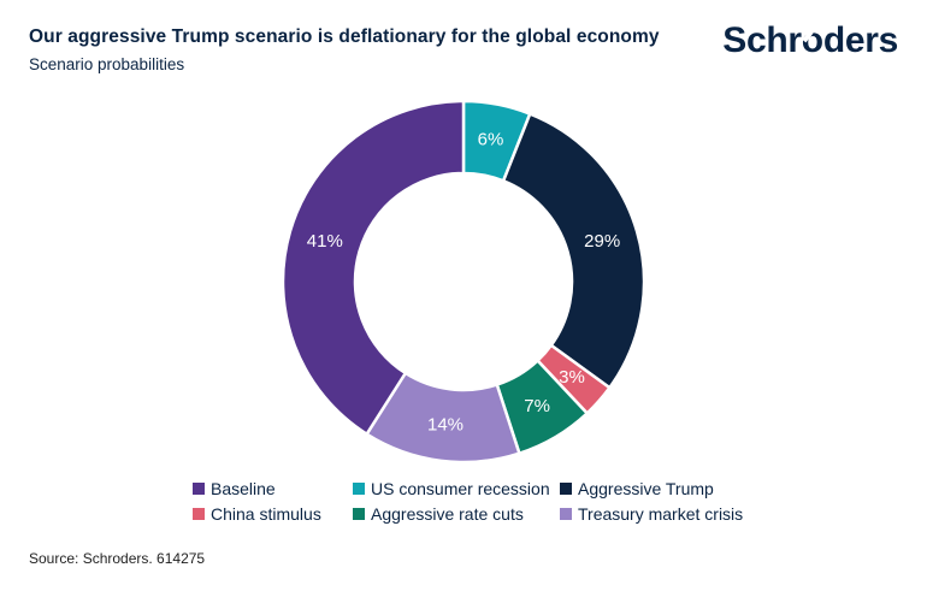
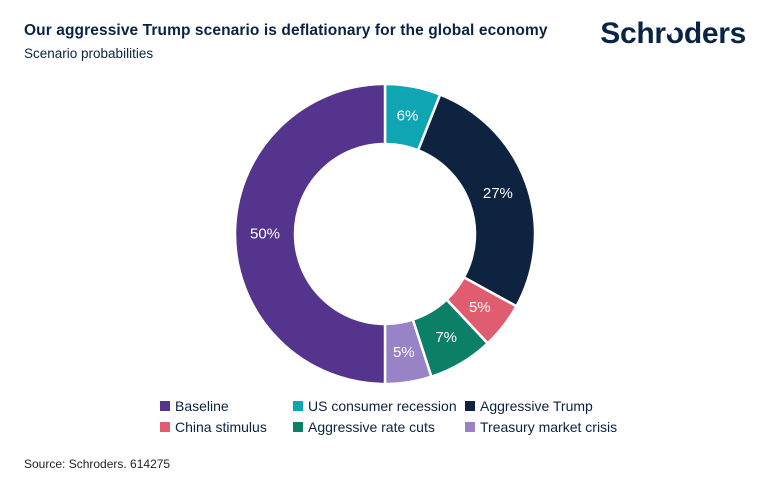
Aggressive Trump: 29% -> 27%
China stimulus: 3% -> 5%
Treasury market crisis: 14% -> 5%
Baseline: 41% -> 50%
